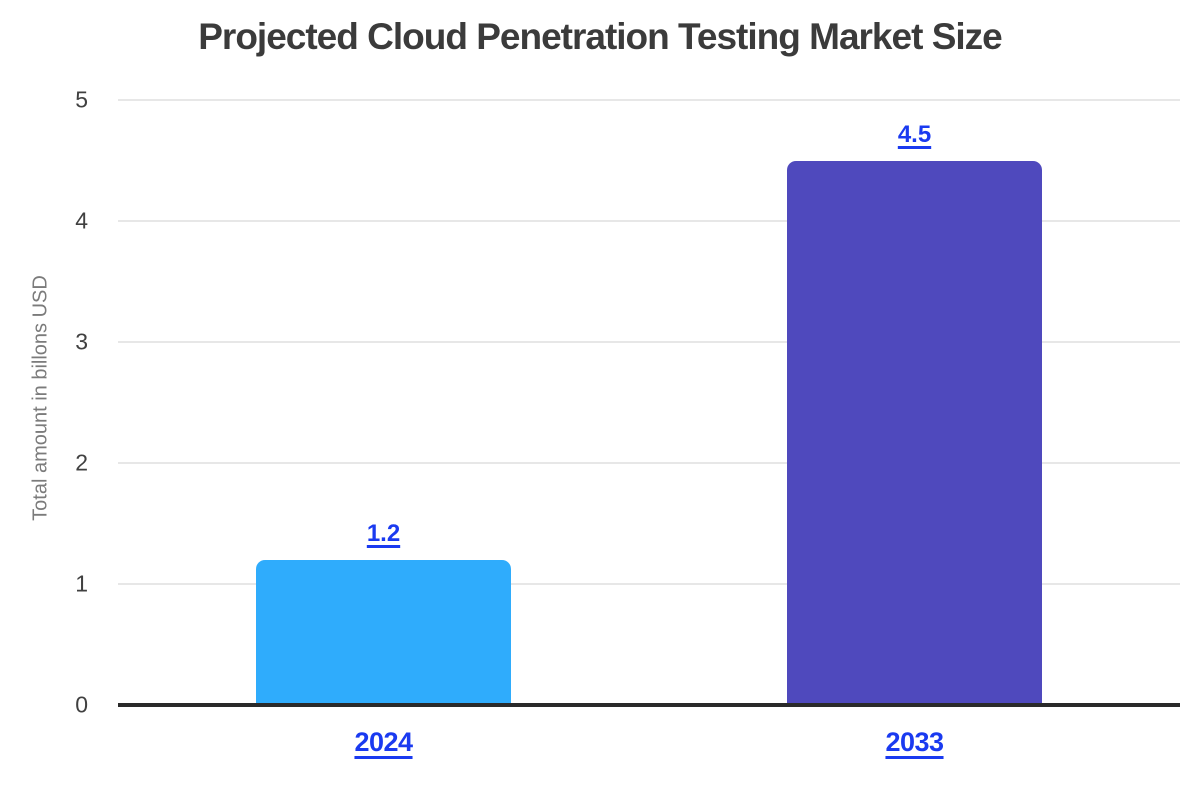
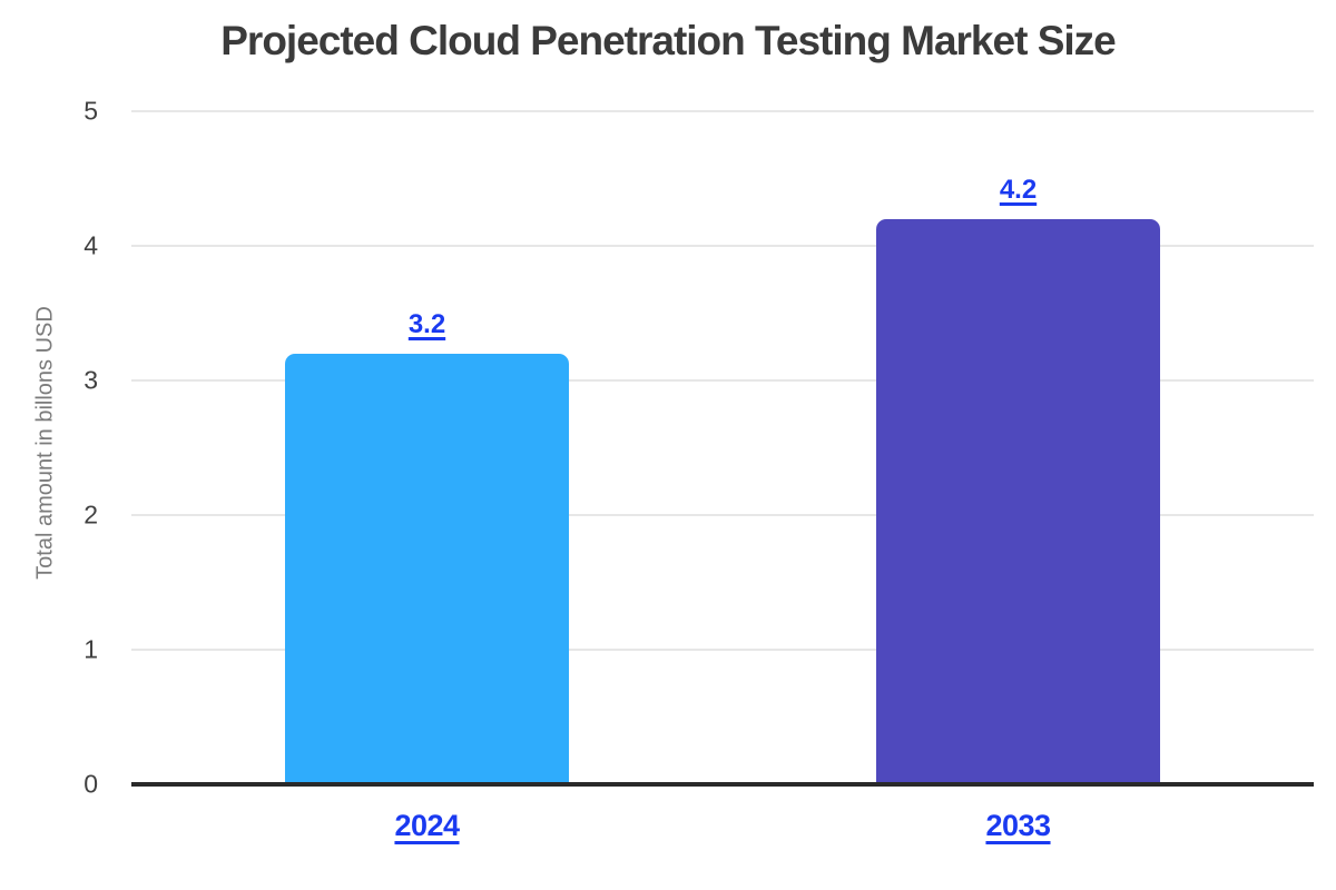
2024: 1.2 -> 3.2
2033: 4.5 -> 4.2
